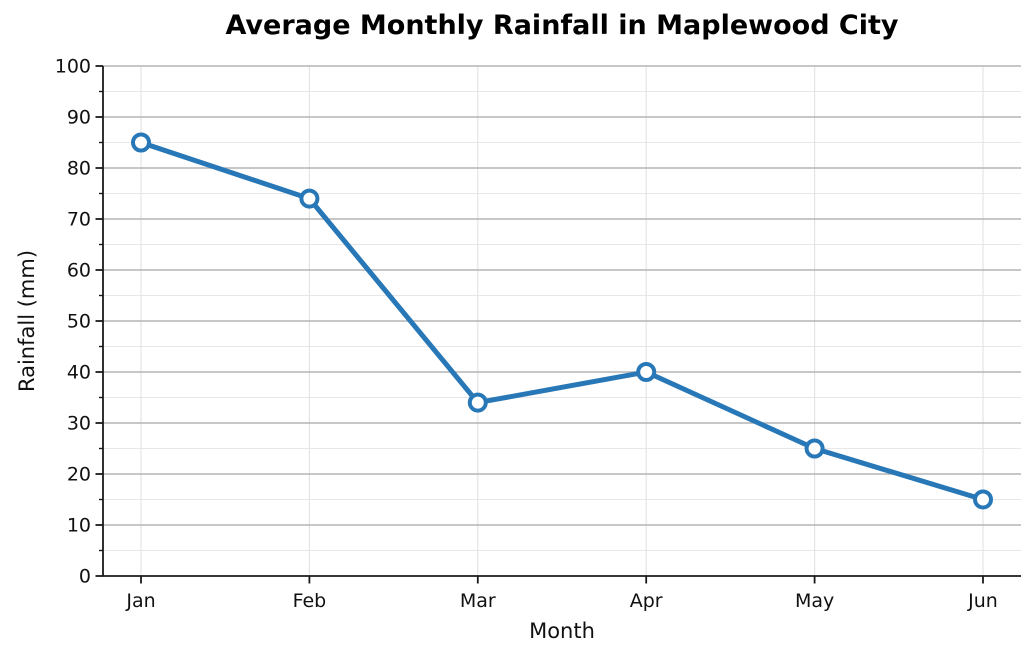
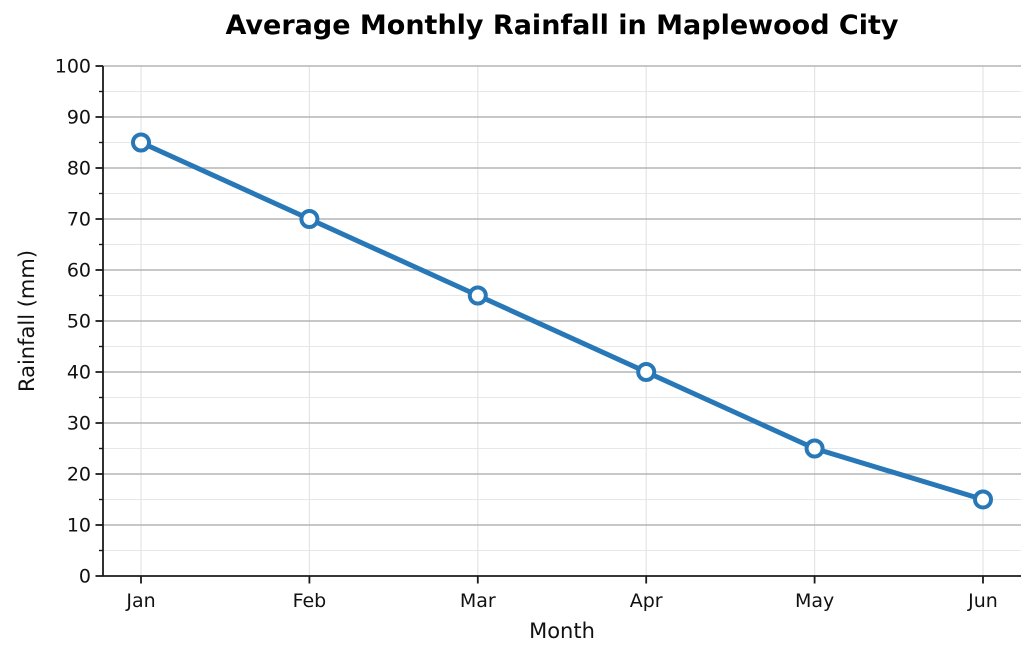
Feb: 74 -> 70
Mar: 34 -> 55
